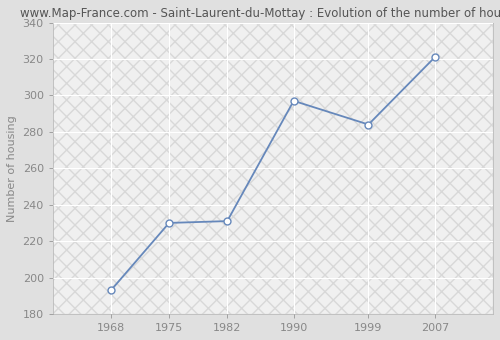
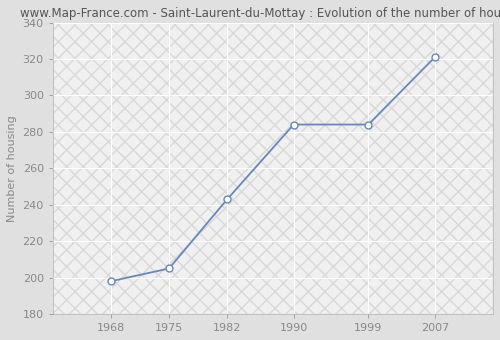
1968: 193 -> 198
1975: 230 -> 205
1982: 231 -> 243
1990: 297 -> 284
